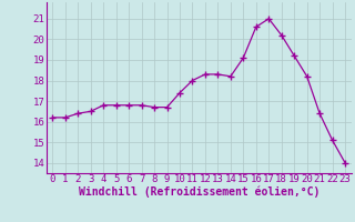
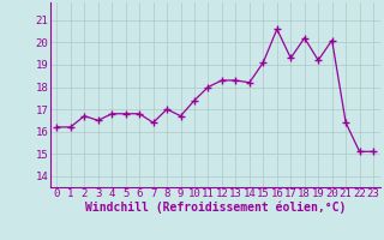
2: 16.4 -> 16.7
7: 16.8 -> 16.4
8: 16.7 -> 17.0
17: 21.0 -> 19.3
20: 18.2 -> 20.1
23: 14.0 -> 15.1
